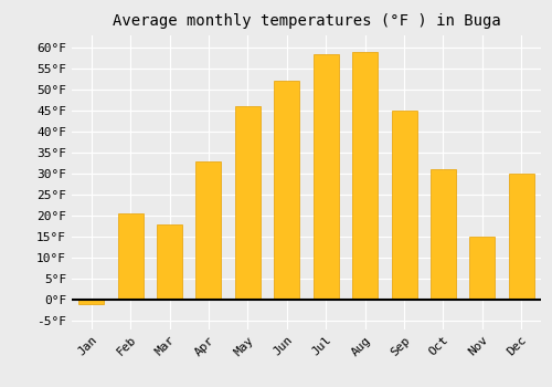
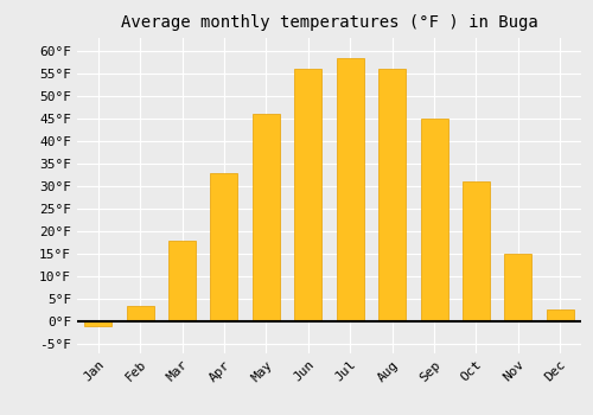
Feb: 20.5°F -> 3.5°F
Jun: 52.0°F -> 56.0°F
Aug: 59.0°F -> 56.0°F
Dec: 30.0°F -> 2.5°F
